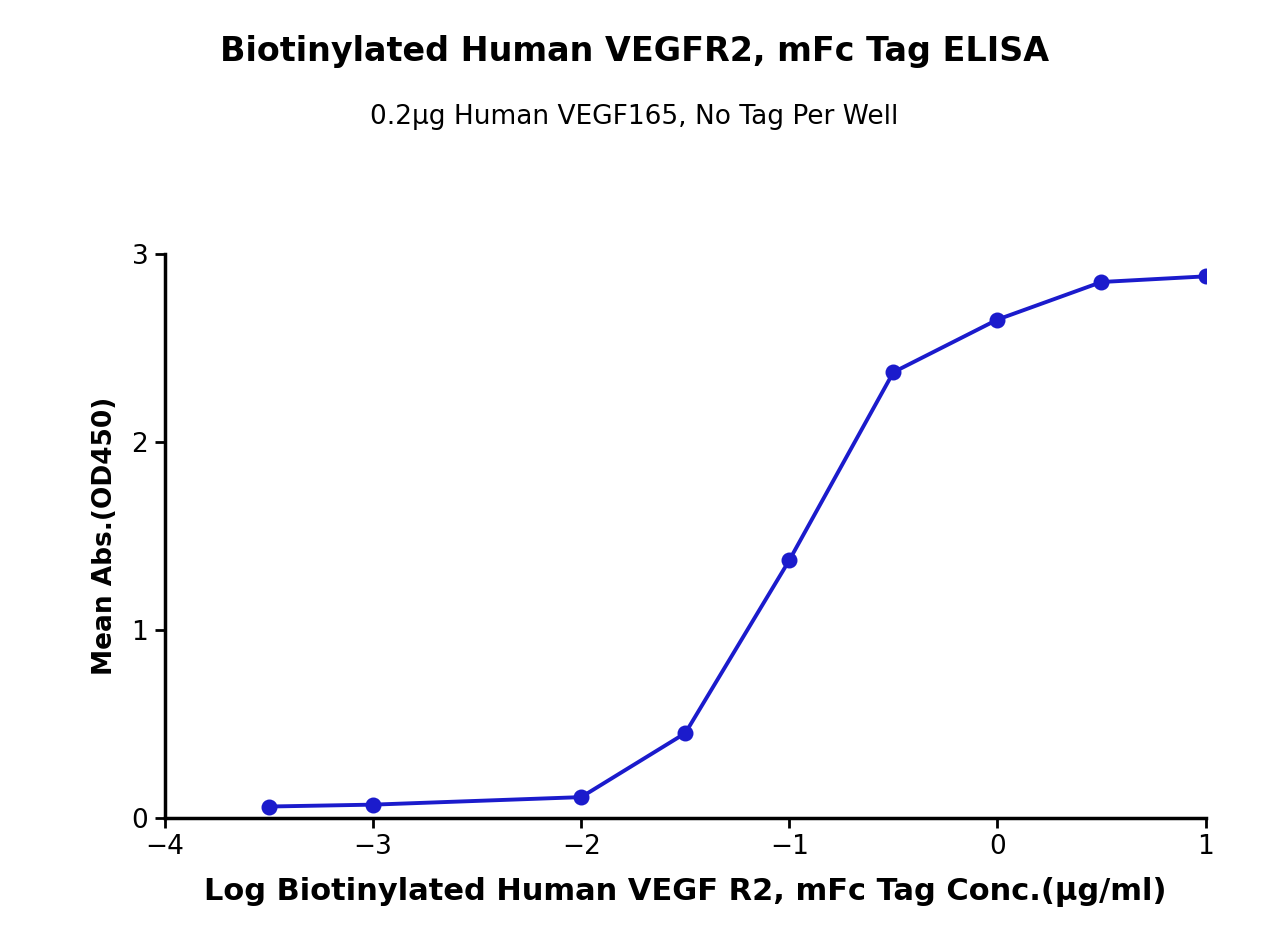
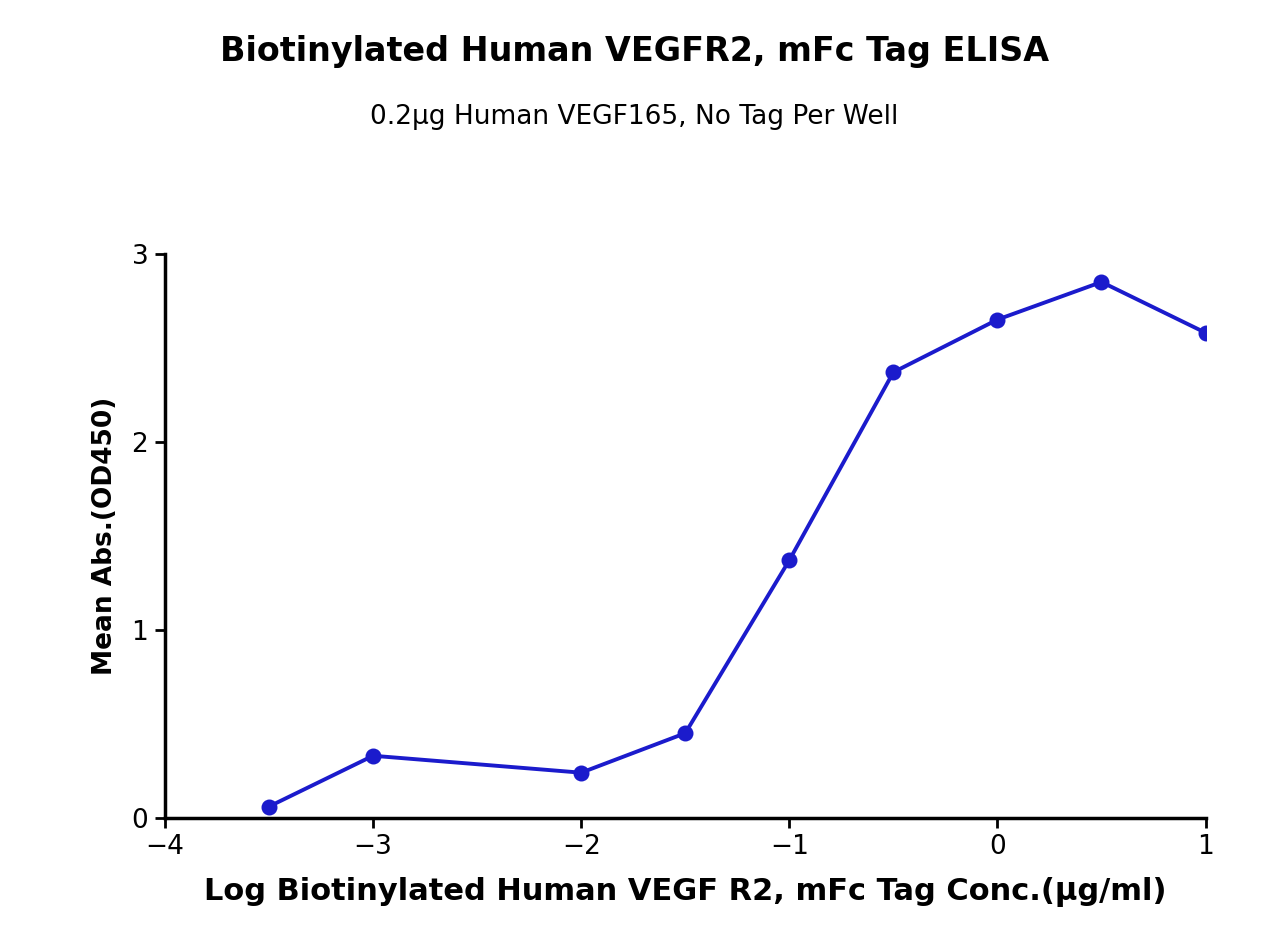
−3: 0.07 -> 0.33
−2: 0.11 -> 0.24
1: 2.88 -> 2.58
